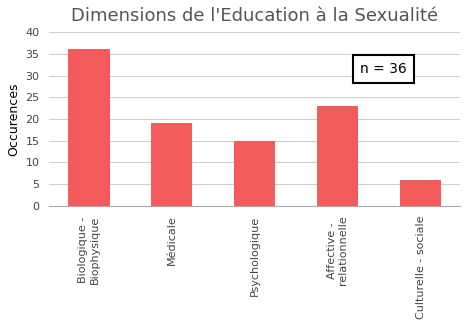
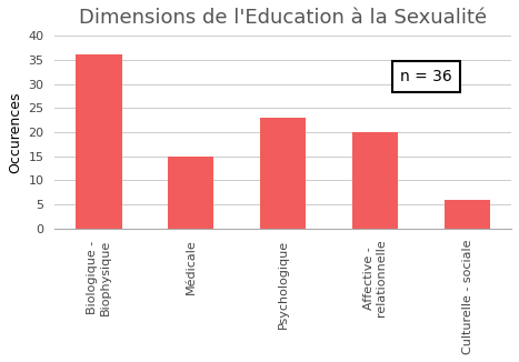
Médicale: 19 -> 15
Psychologique: 15 -> 23
Affective - relationnelle: 23 -> 20
